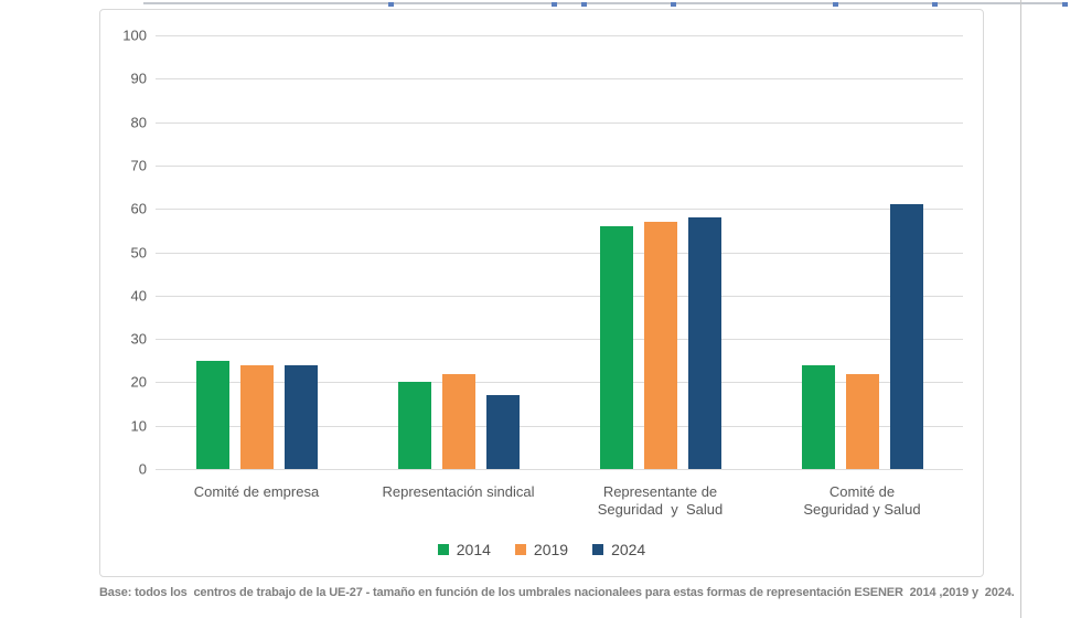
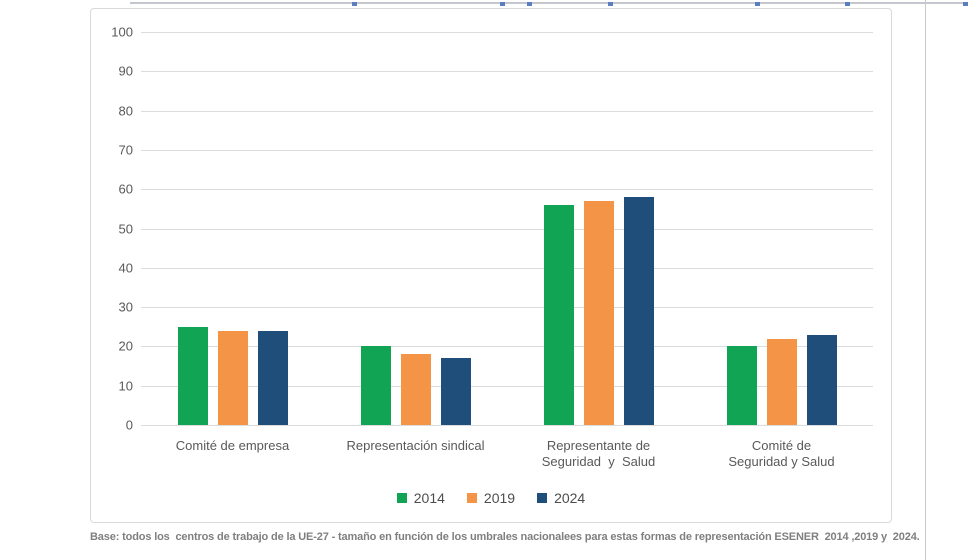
2019/Representación sindical: 22 -> 18
2014/Comité de Seguridad y Salud: 24 -> 20
2024/Comité de Seguridad y Salud: 61 -> 23
